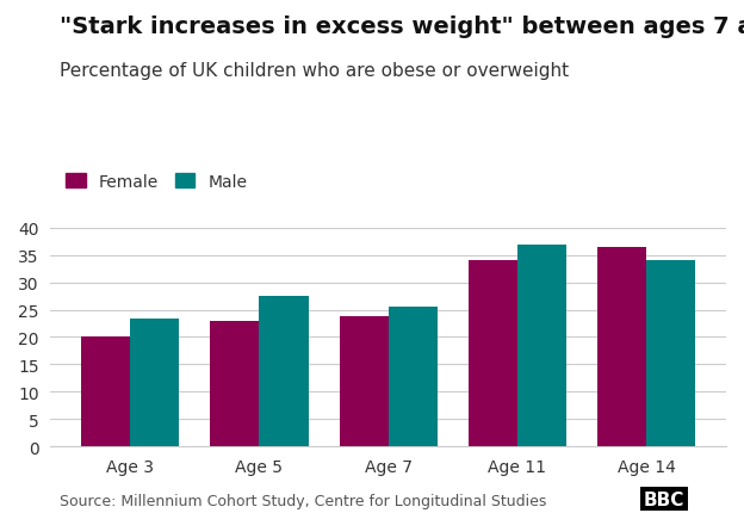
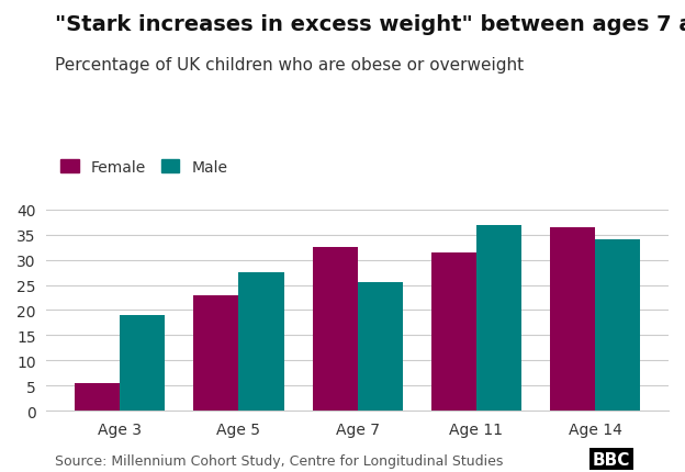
Female/Age 3: 20.0 -> 5.5
Male/Age 3: 23.3 -> 19.0
Female/Age 7: 23.8 -> 32.5
Female/Age 11: 34.0 -> 31.5
